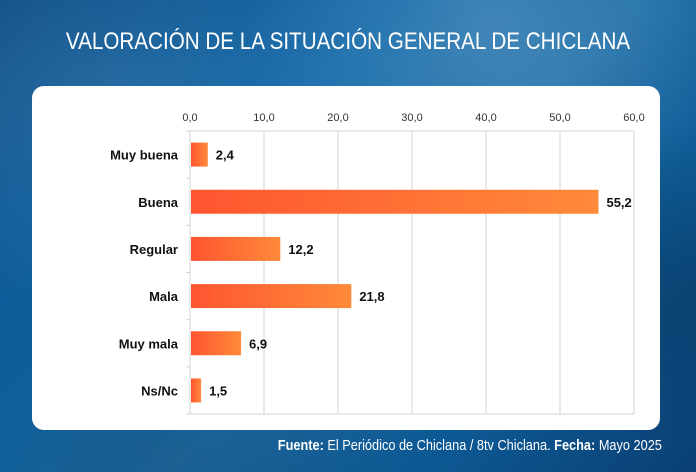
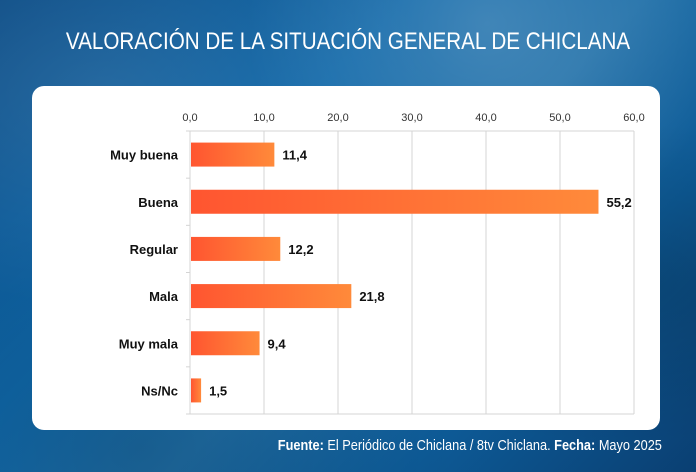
Muy buena: 2,4 -> 11,4
Muy mala: 6,9 -> 9,4
